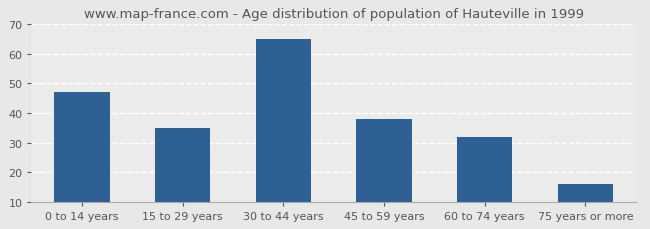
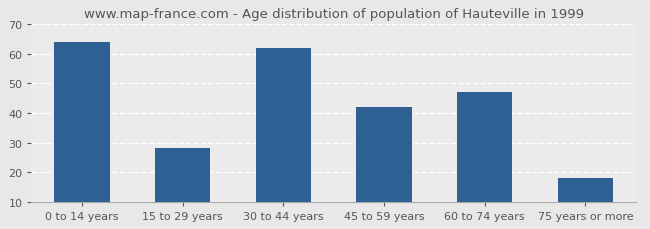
0 to 14 years: 47 -> 64
15 to 29 years: 35 -> 28
30 to 44 years: 65 -> 62
45 to 59 years: 38 -> 42
60 to 74 years: 32 -> 47
75 years or more: 16 -> 18
